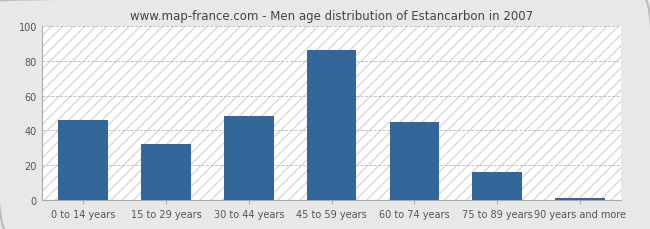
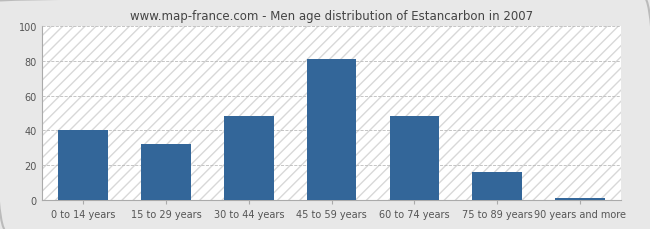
0 to 14 years: 46 -> 40
45 to 59 years: 86 -> 81
60 to 74 years: 45 -> 48
